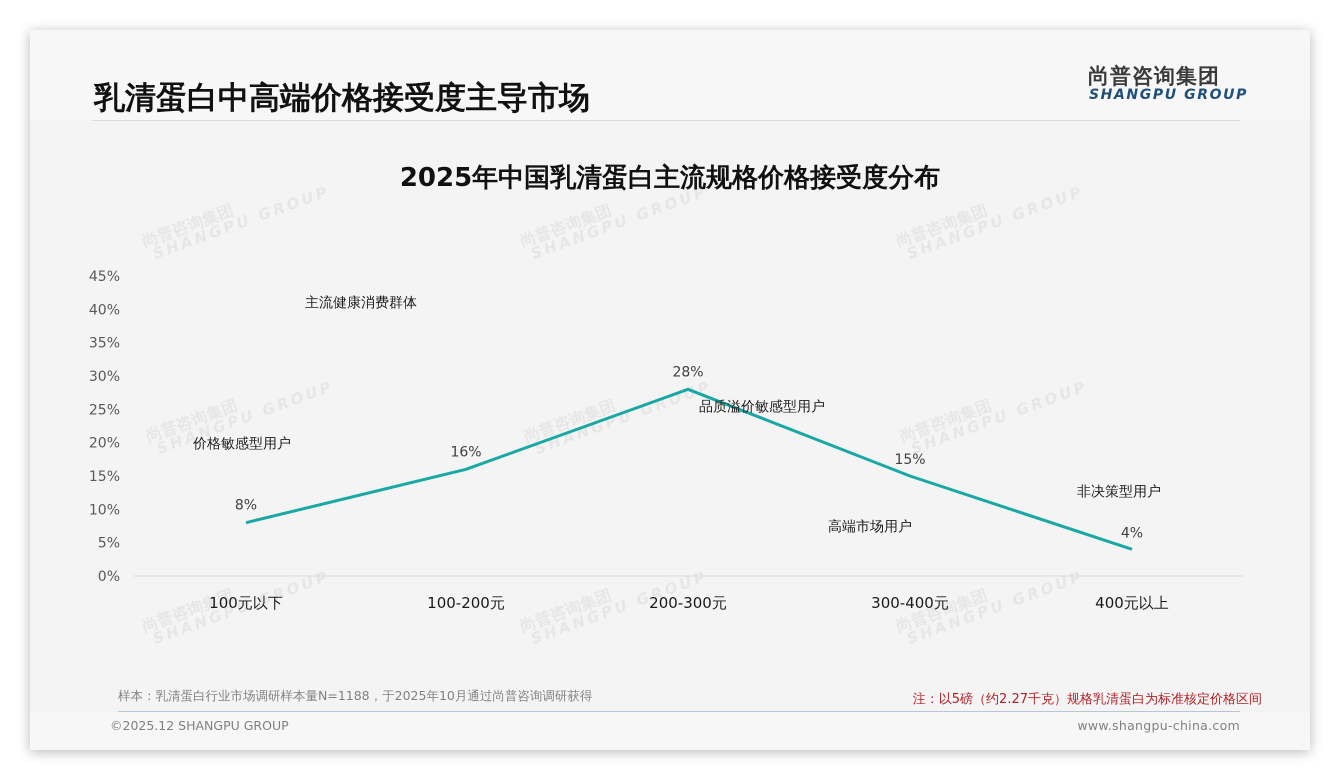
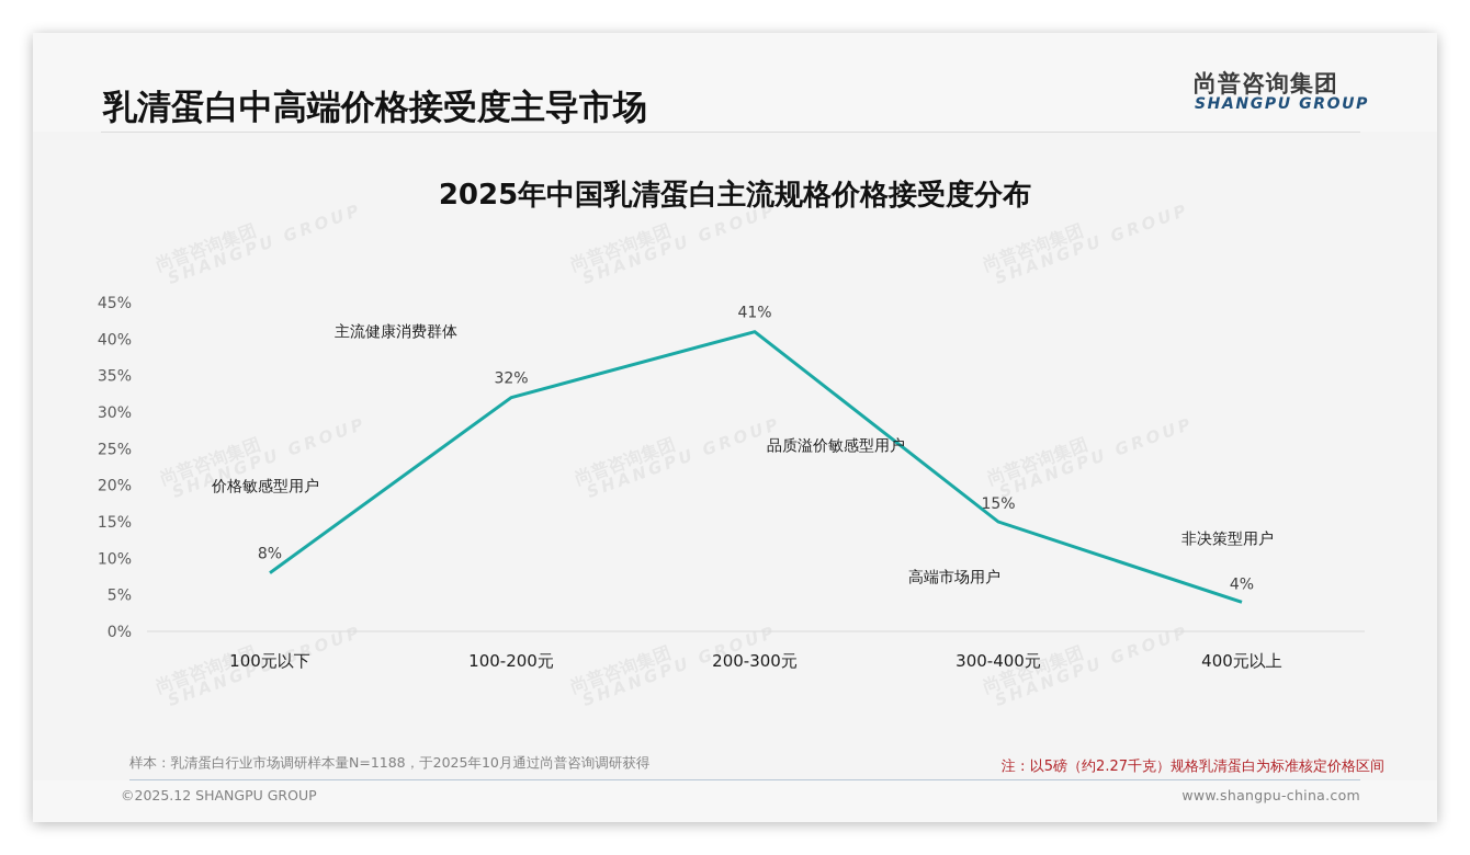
100-200元: 16% -> 32%
200-300元: 28% -> 41%
